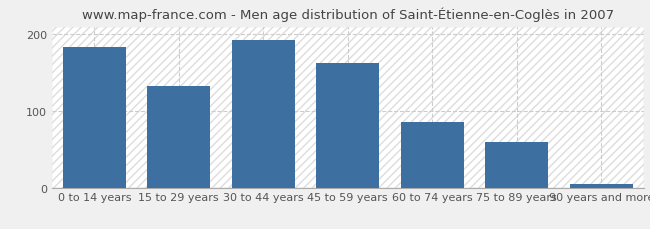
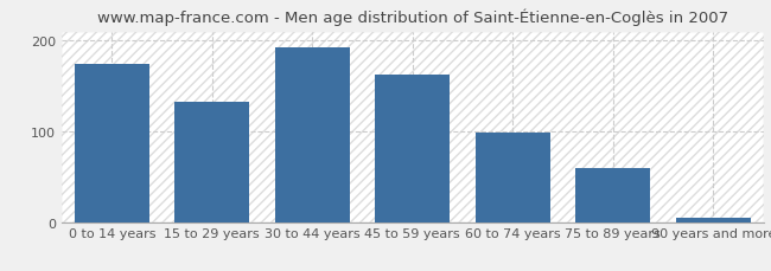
0 to 14 years: 183 -> 174
60 to 74 years: 85 -> 98
